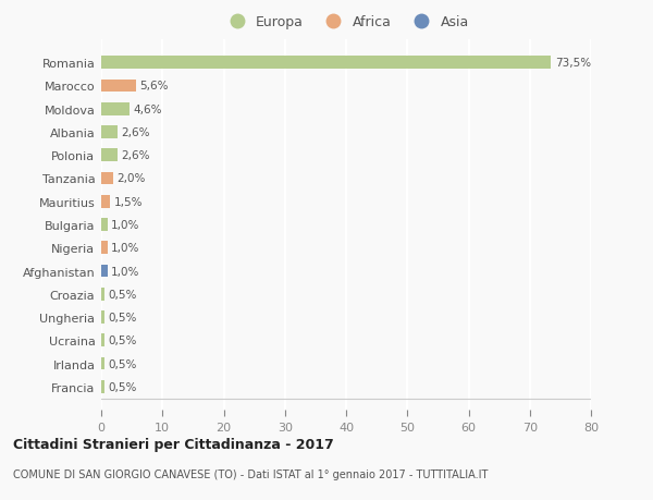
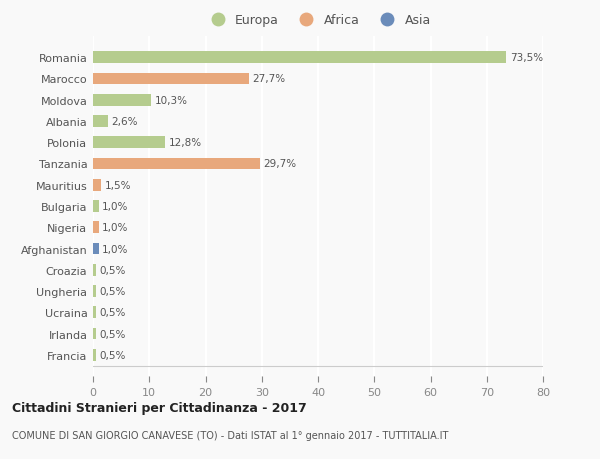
Marocco: 5,6% -> 27,7%
Moldova: 4,6% -> 10,3%
Polonia: 2,6% -> 12,8%
Tanzania: 2,0% -> 29,7%
